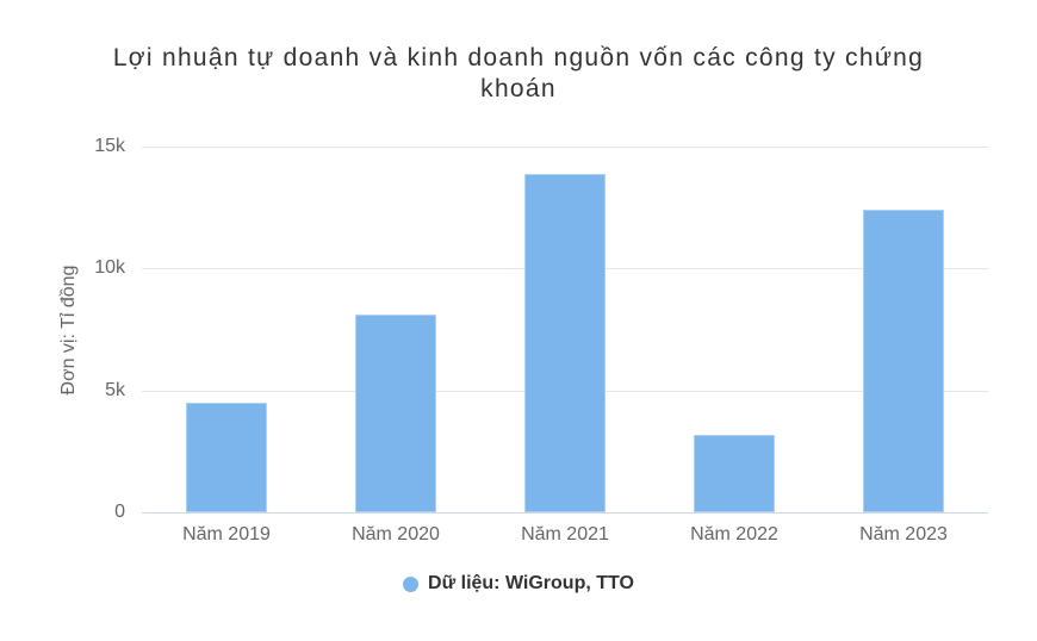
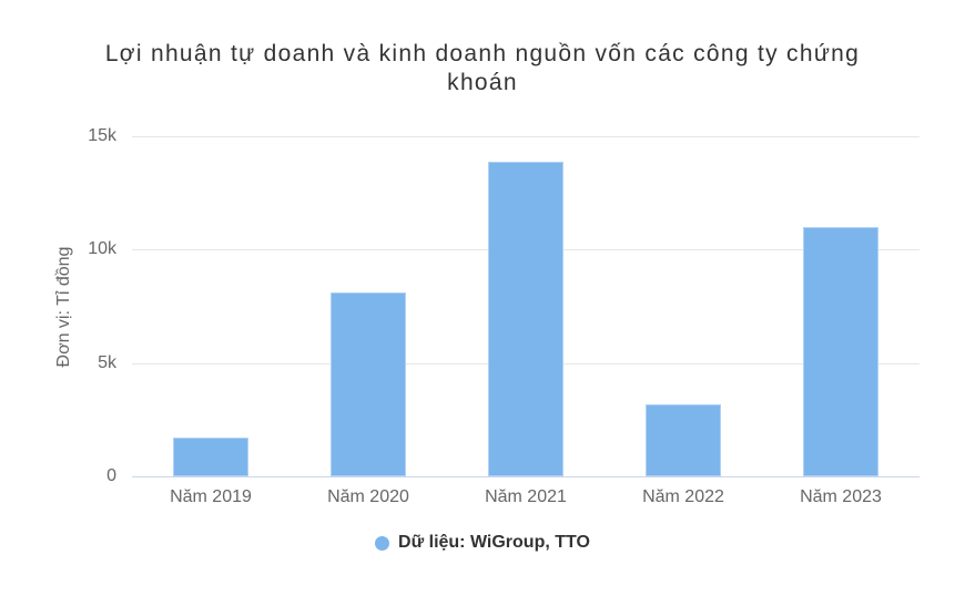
Năm 2019: 4.5k -> 1.7k
Năm 2023: 12.4k -> 11.0k
